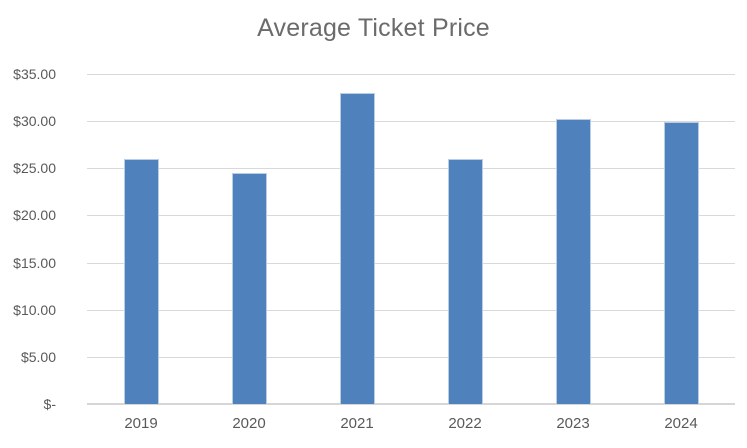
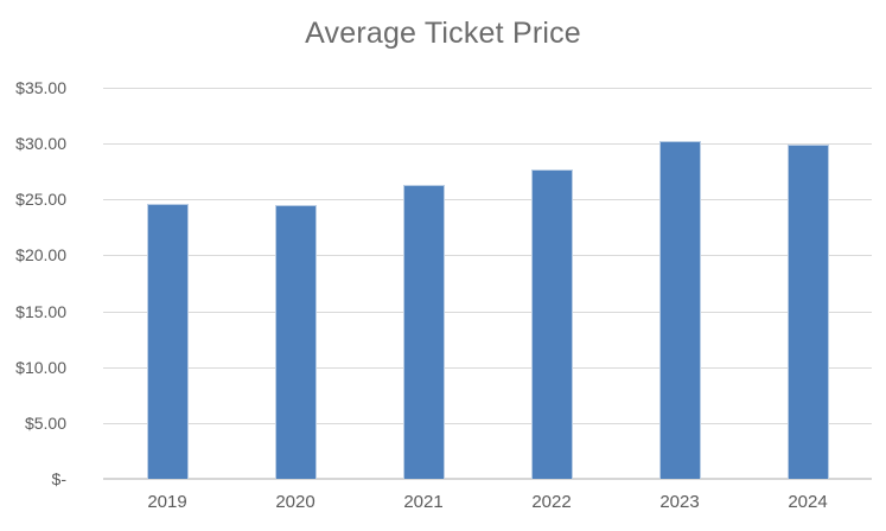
2019: $26 -> $25
2021: $33 -> $26
2022: $26 -> $28
